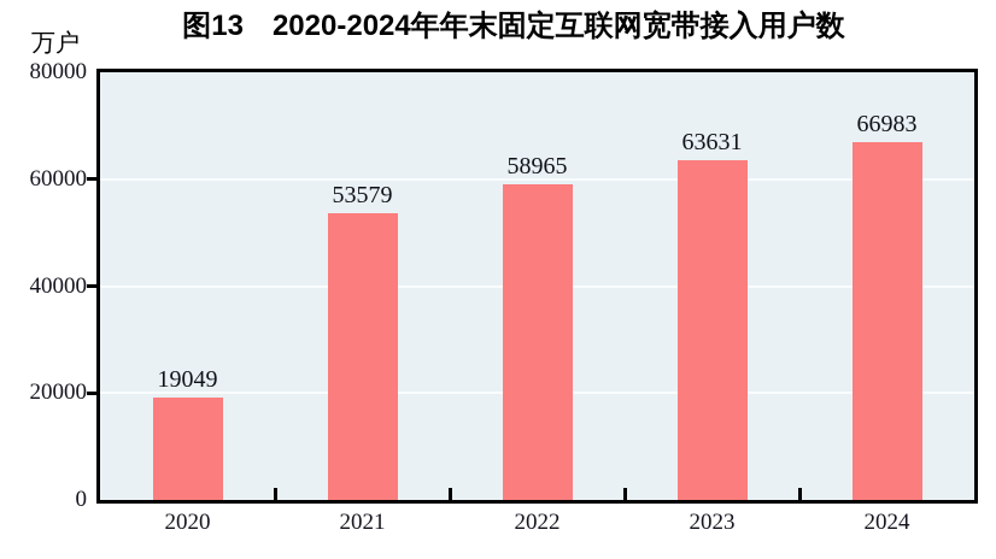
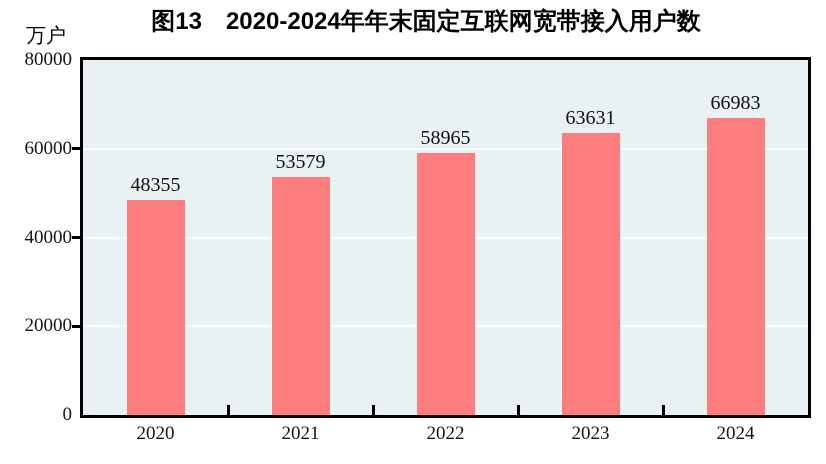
2020: 19049 -> 48355
